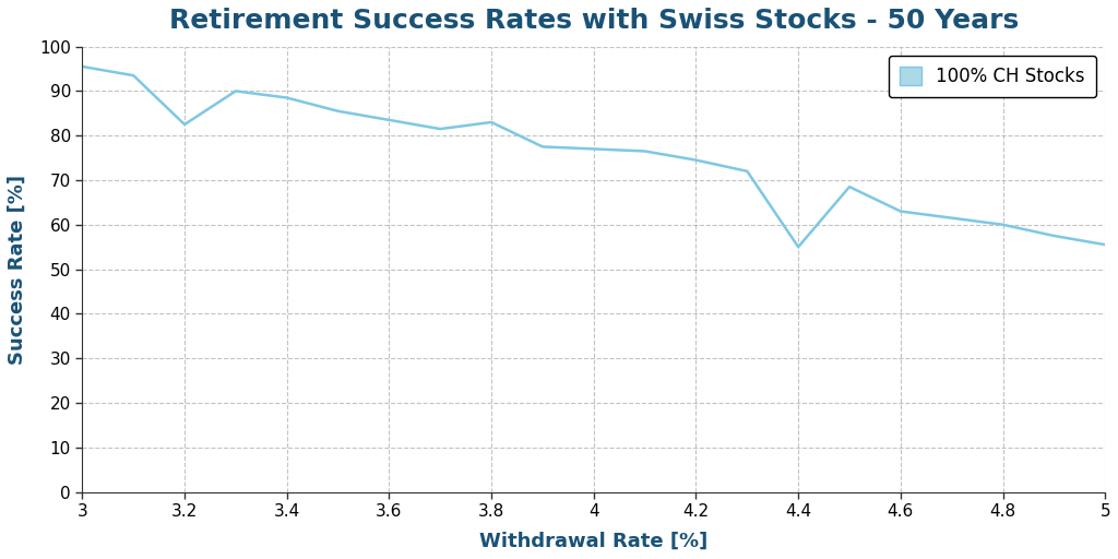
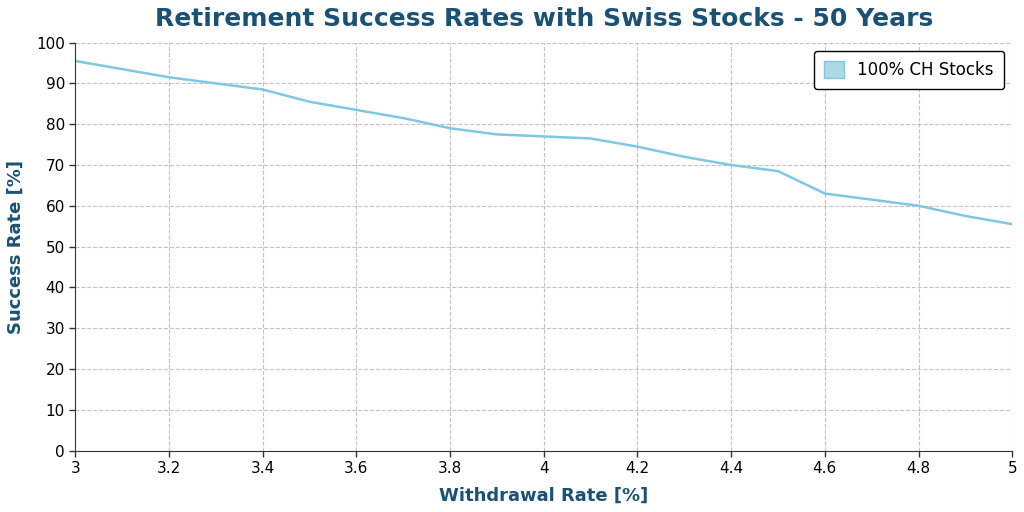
3.2: 82.5 -> 91.5
3.8: 83.0 -> 79.0
4.4: 55.0 -> 70.0
